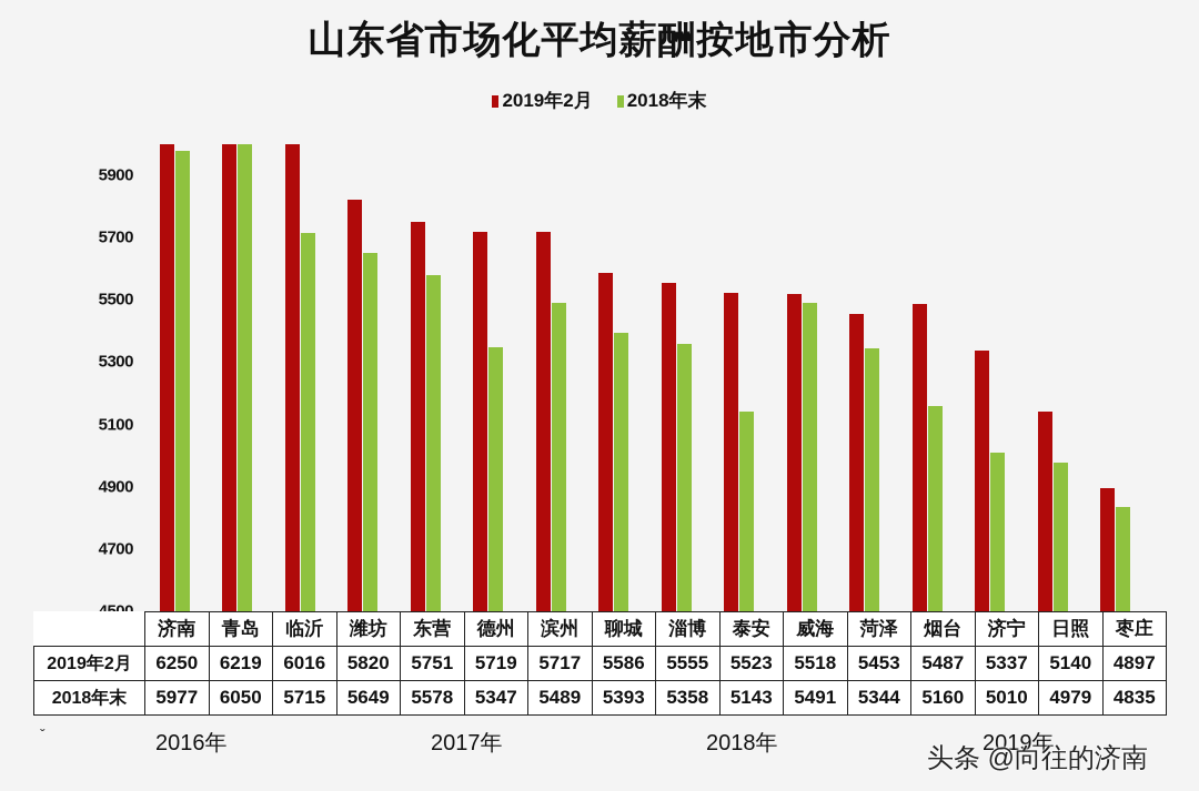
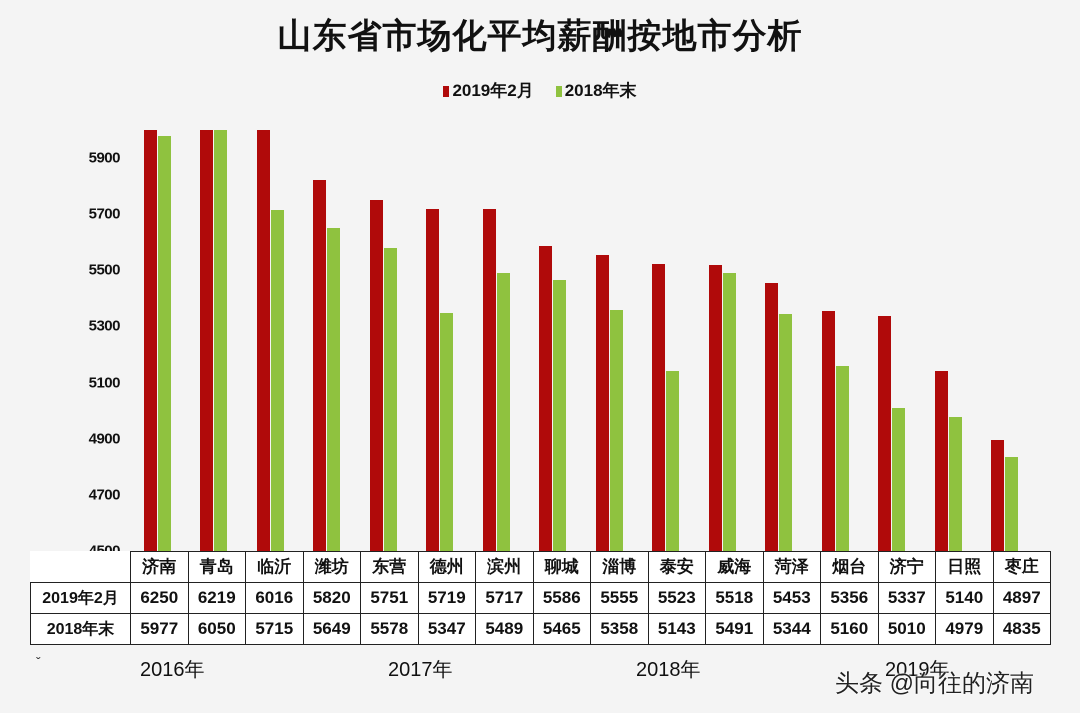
2018年末/聊城: 5393 -> 5465
2019年2月/烟台: 5487 -> 5356
